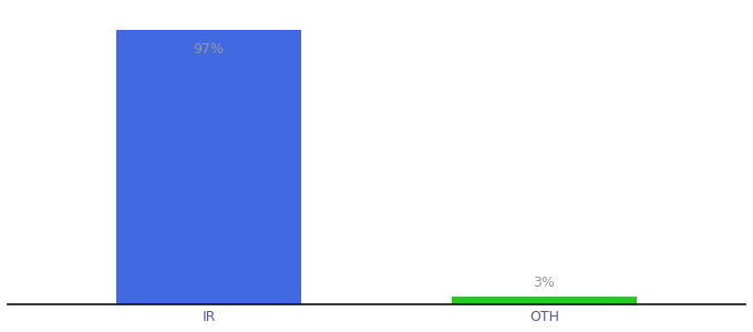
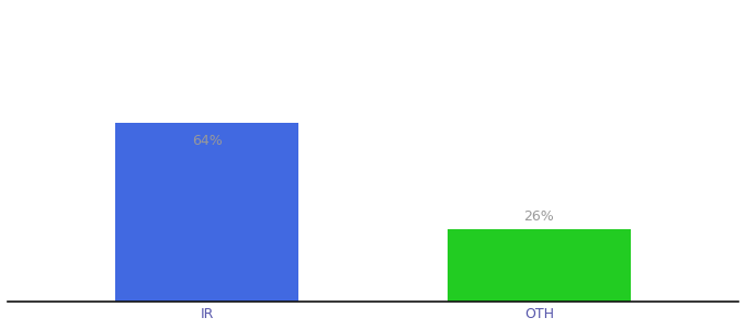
IR: 97% -> 64%
OTH: 3% -> 26%
